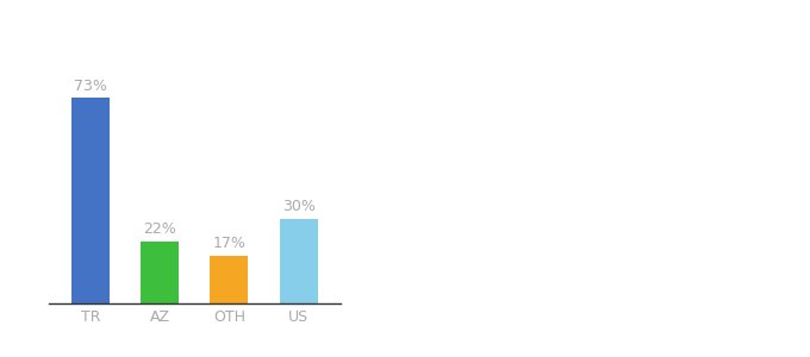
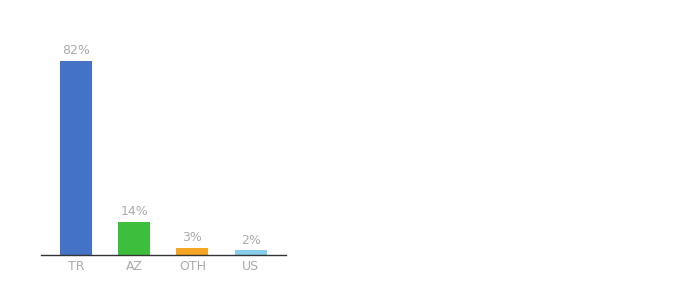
TR: 73% -> 82%
AZ: 22% -> 14%
OTH: 17% -> 3%
US: 30% -> 2%
